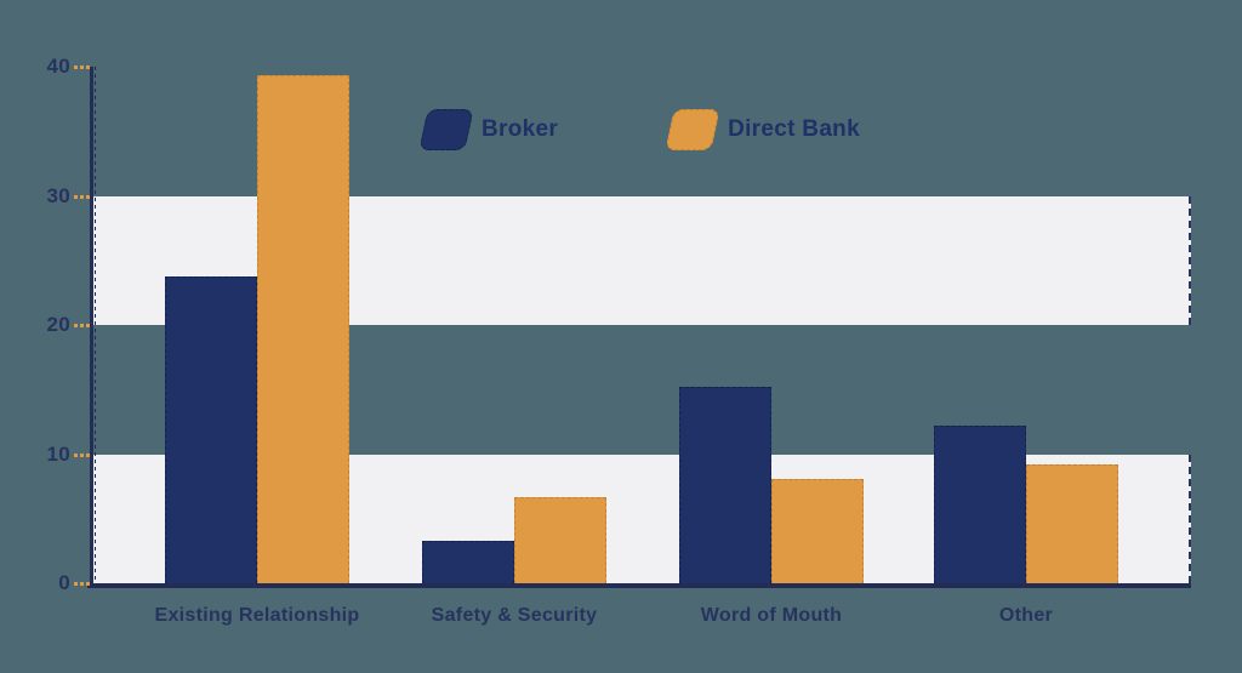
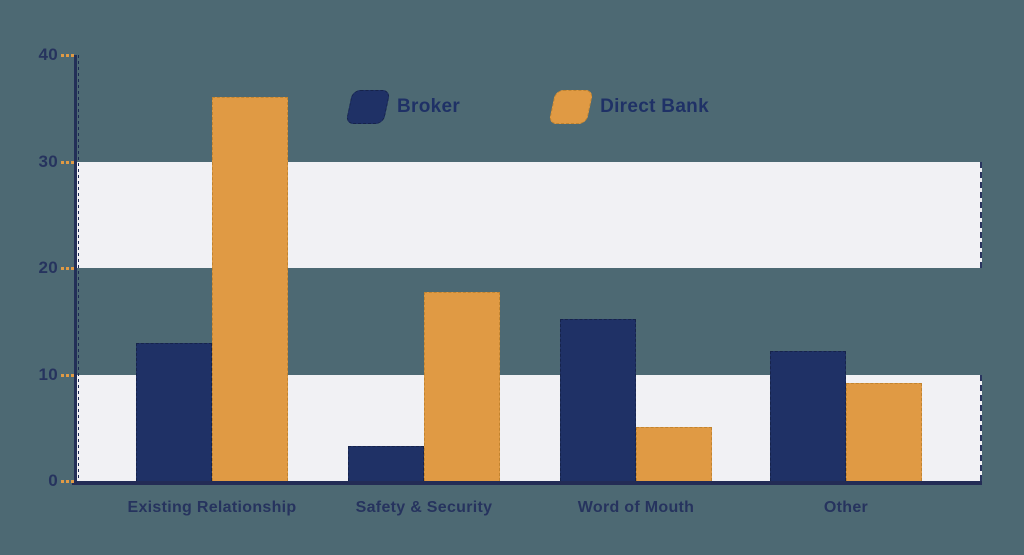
Broker/Existing Relationship: 23.8 -> 13.0
Direct Bank/Existing Relationship: 39.3 -> 36.1
Direct Bank/Safety & Security: 6.7 -> 17.7
Direct Bank/Word of Mouth: 8.1 -> 5.1
